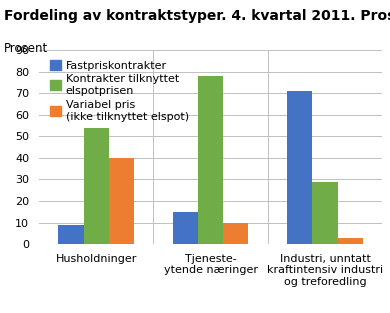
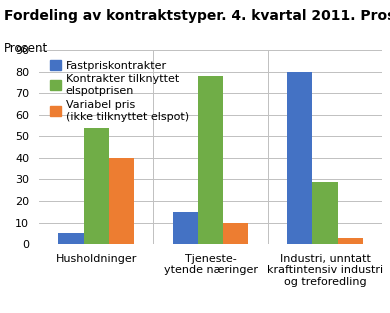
Fastpriskontrakter/Husholdninger: 9 -> 5
Fastpriskontrakter/Industri, unntatt kraftintensiv industri og treforedling: 71 -> 80
